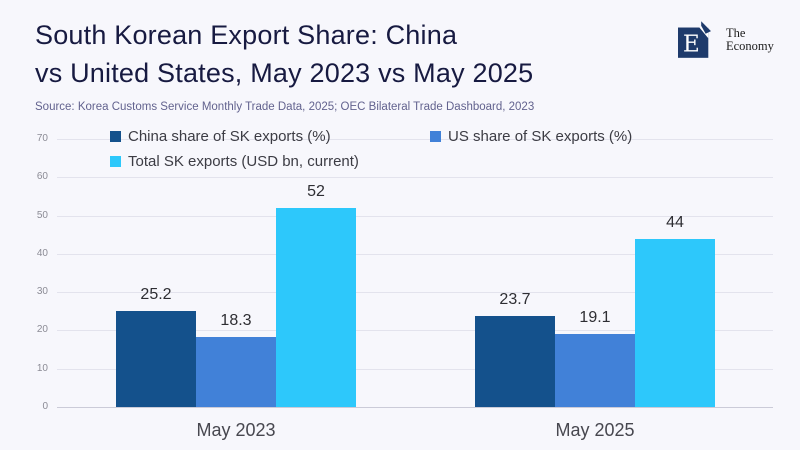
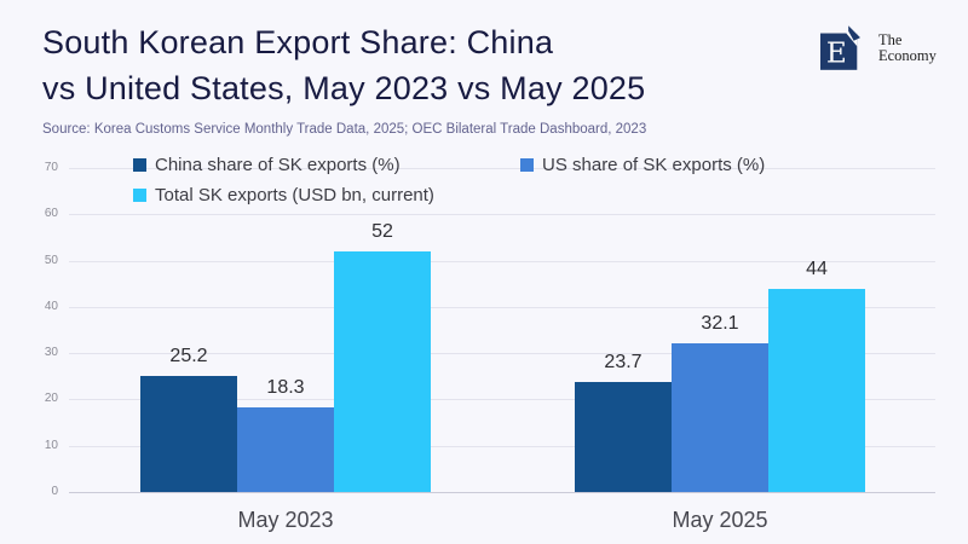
US share of SK exports (%)/May 2025: 19.1 -> 32.1
